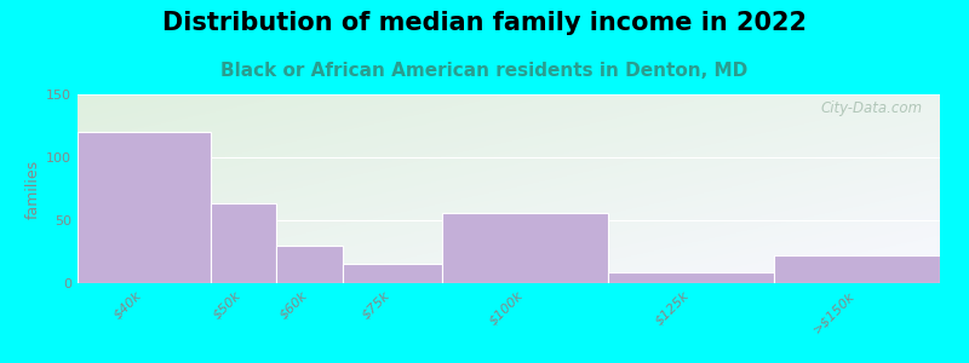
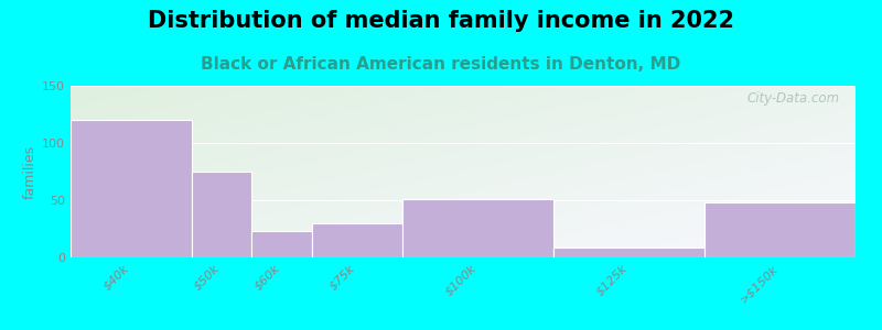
$50k: 63 -> 75
$60k: 30 -> 23
$75k: 15 -> 30
$100k: 56 -> 51
>$150k: 22 -> 48
